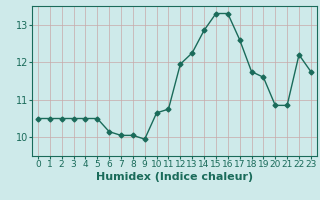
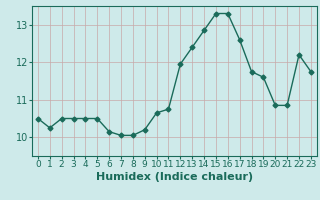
1: 10.50 -> 10.25
9: 9.95 -> 10.20
13: 12.25 -> 12.40
